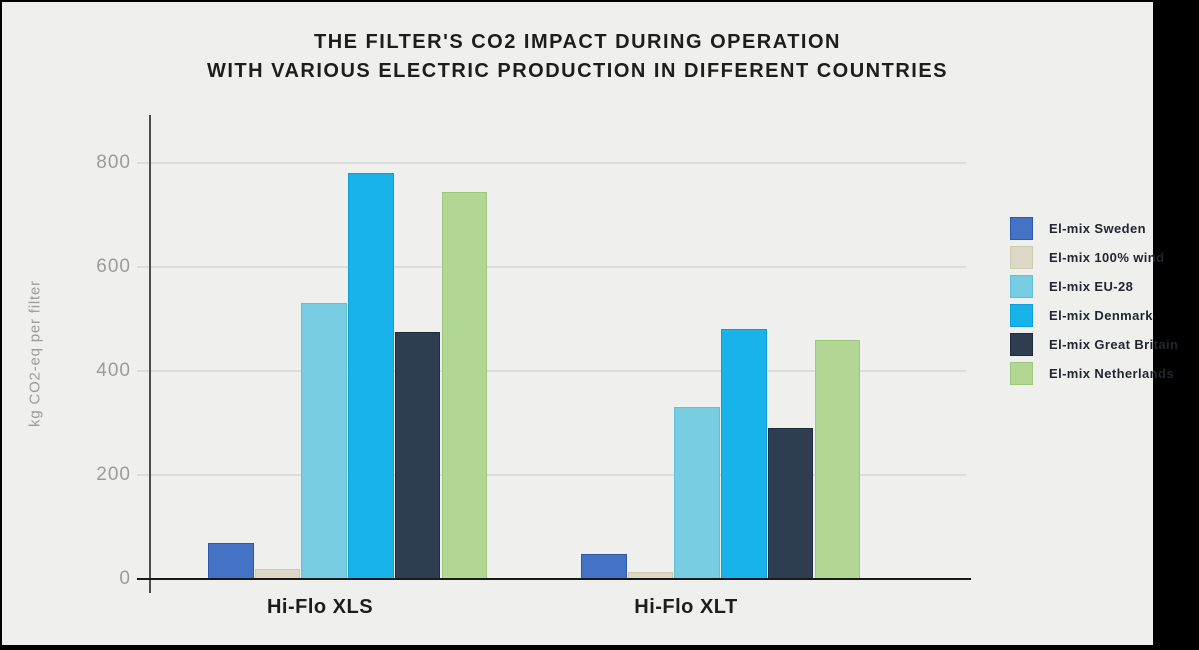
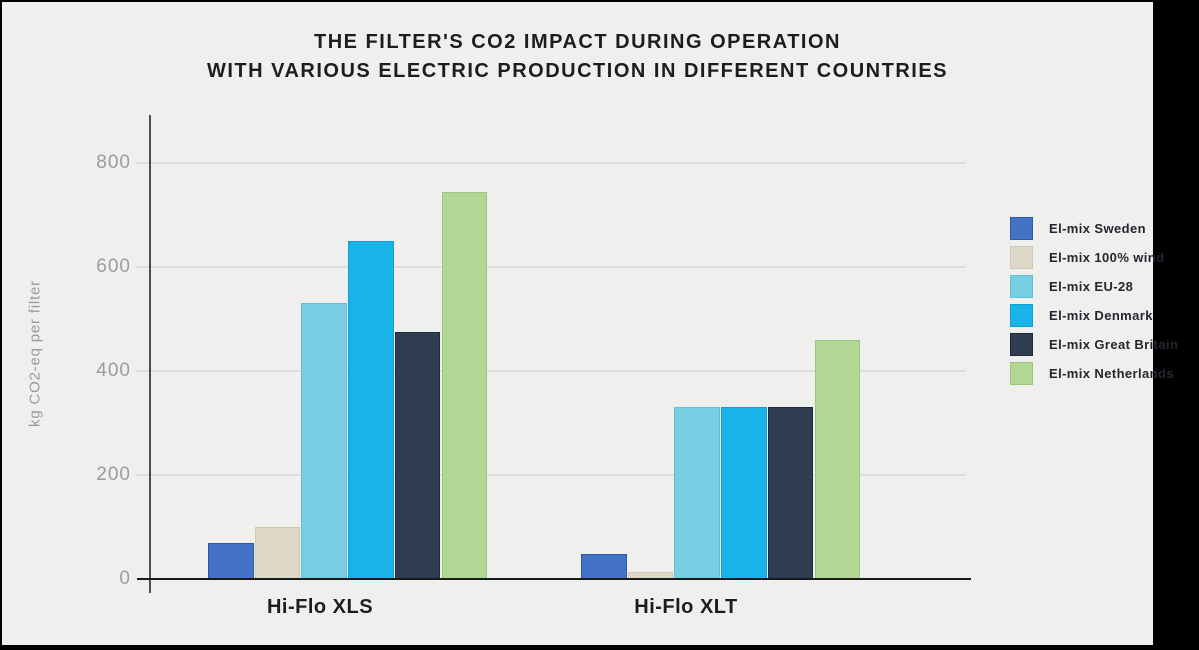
El-mix 100% wind/Hi-Flo XLS: 20 -> 100
El-mix Denmark/Hi-Flo XLS: 780 -> 650
El-mix Denmark/Hi-Flo XLT: 480 -> 330
El-mix Great Britain/Hi-Flo XLT: 290 -> 330
